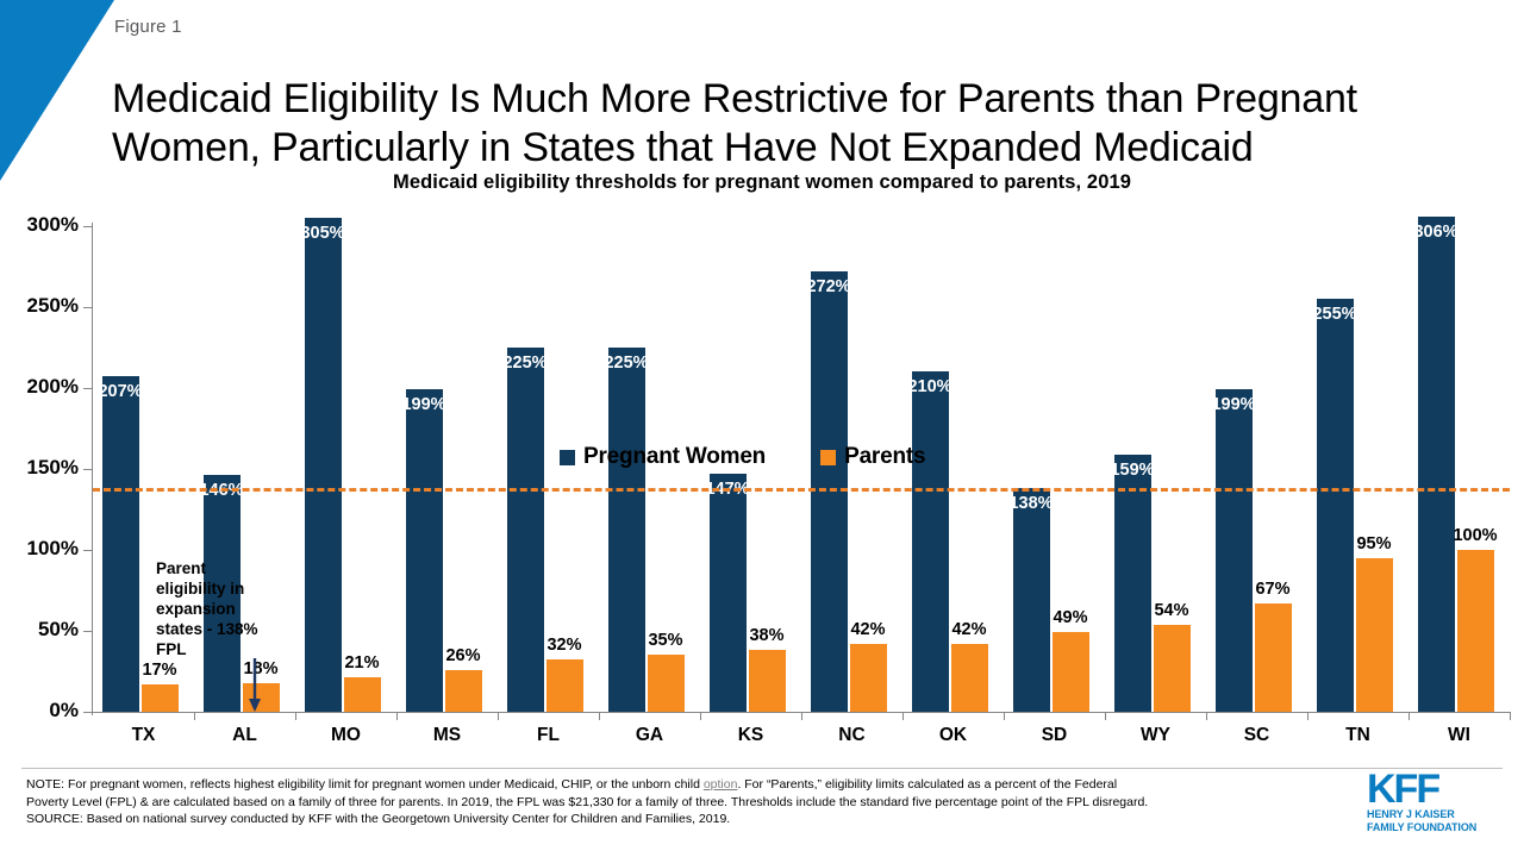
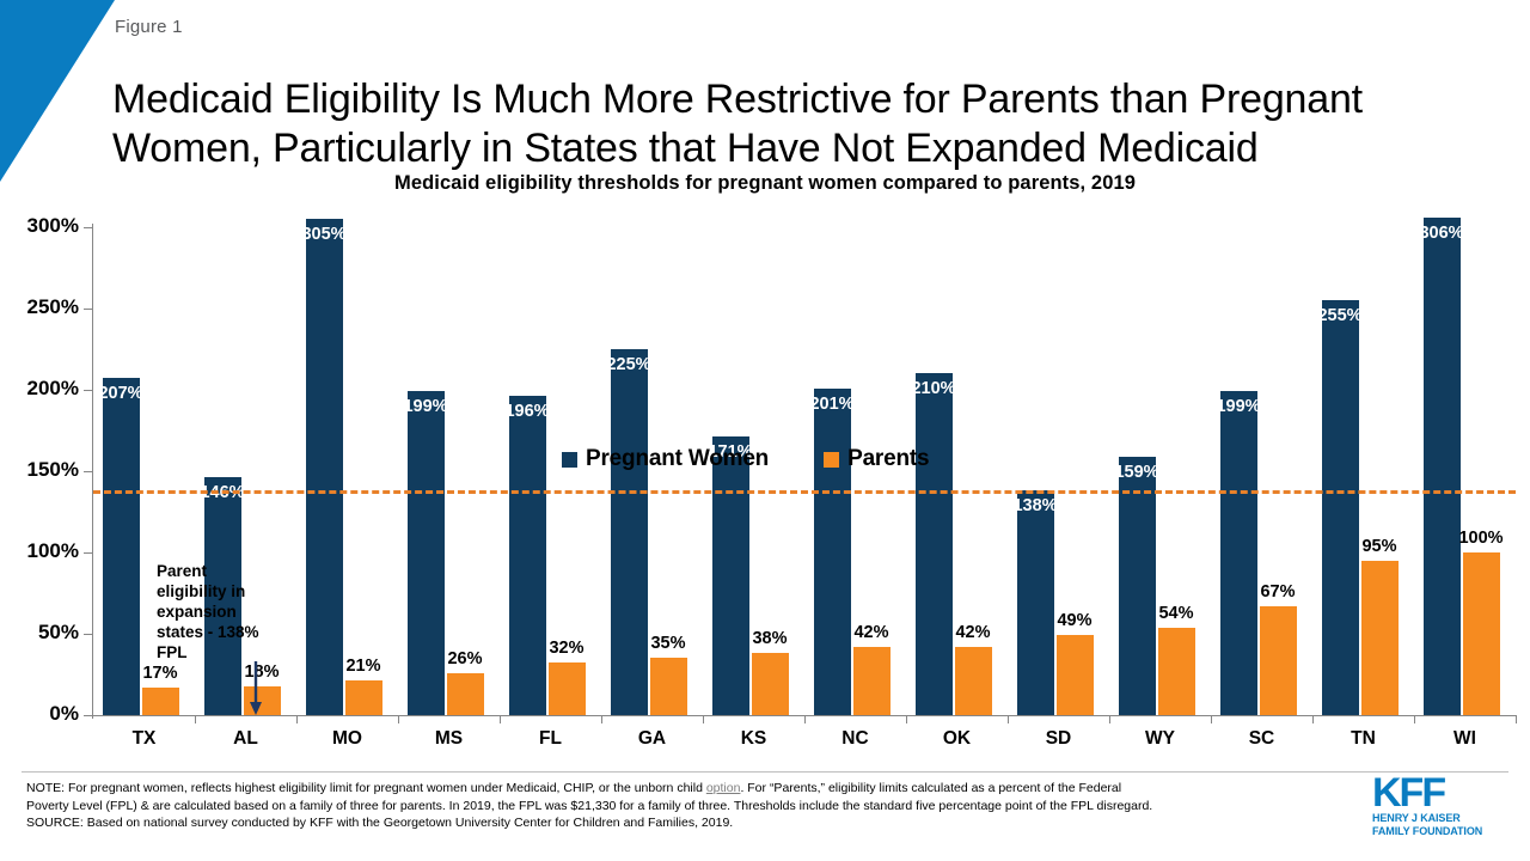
Pregnant Women/FL: 225% -> 196%
Pregnant Women/KS: 147% -> 171%
Pregnant Women/NC: 272% -> 201%
